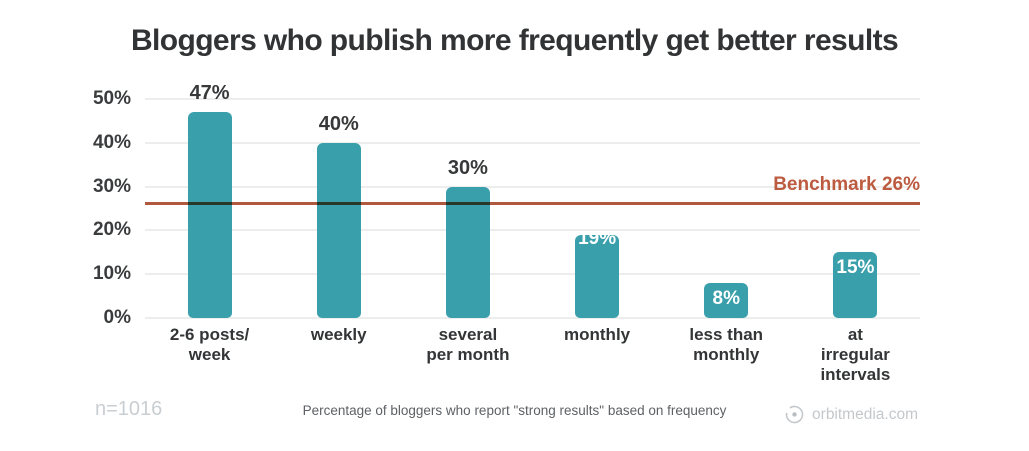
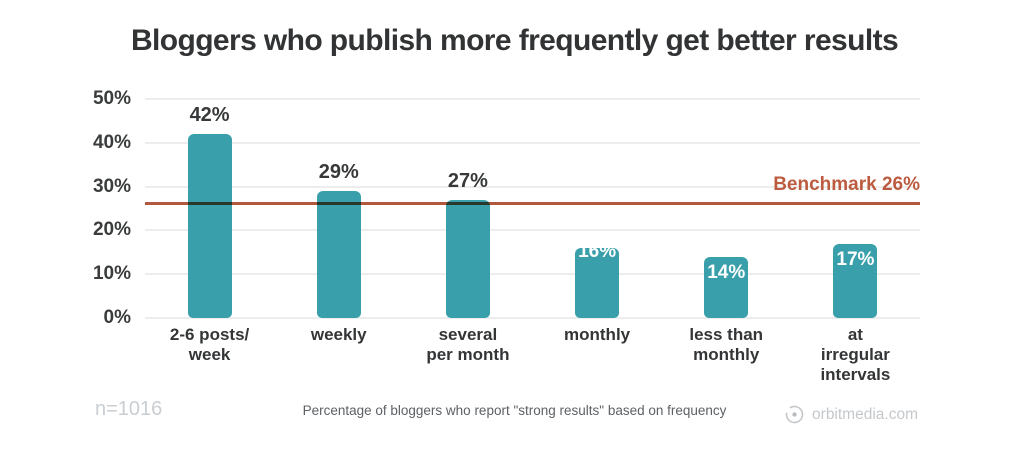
2-6 posts/ week: 47% -> 42%
weekly: 40% -> 29%
several per month: 30% -> 27%
monthly: 19% -> 16%
less than monthly: 8% -> 14%
at irregular intervals: 15% -> 17%
